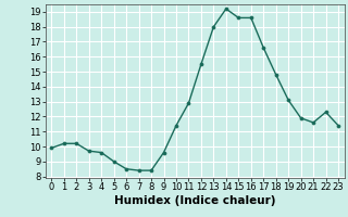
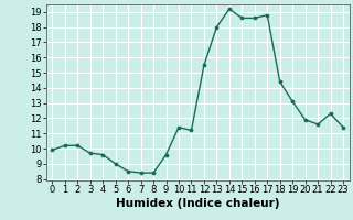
11: 12.9 -> 11.2
17: 16.6 -> 18.8
18: 14.8 -> 14.4
